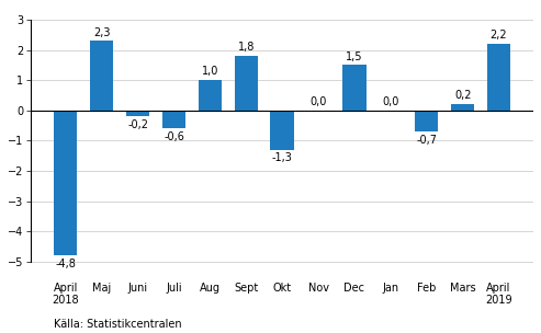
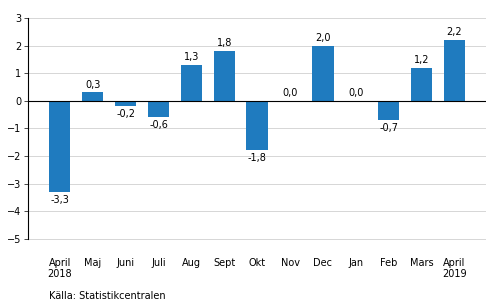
April 2018: -4,8 -> -3,3
Maj: 2,3 -> 0,3
Aug: 1,0 -> 1,3
Okt: -1,3 -> -1,8
Dec: 1,5 -> 2,0
Mars: 0,2 -> 1,2
